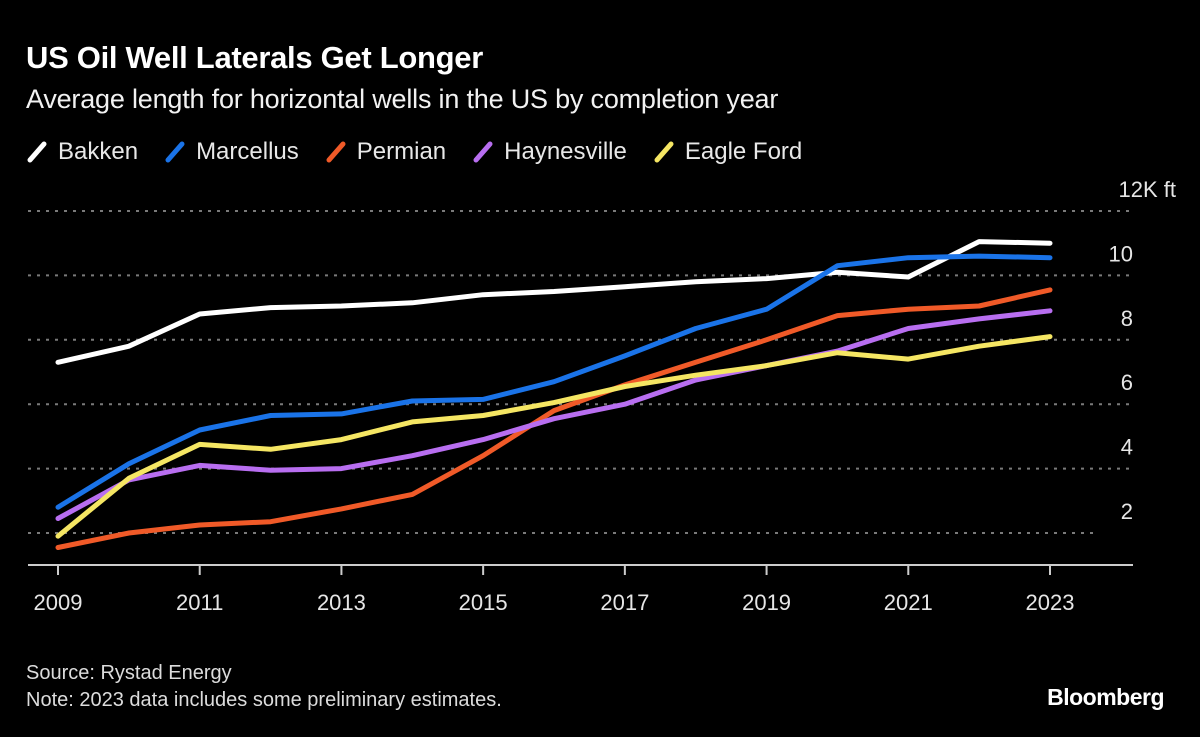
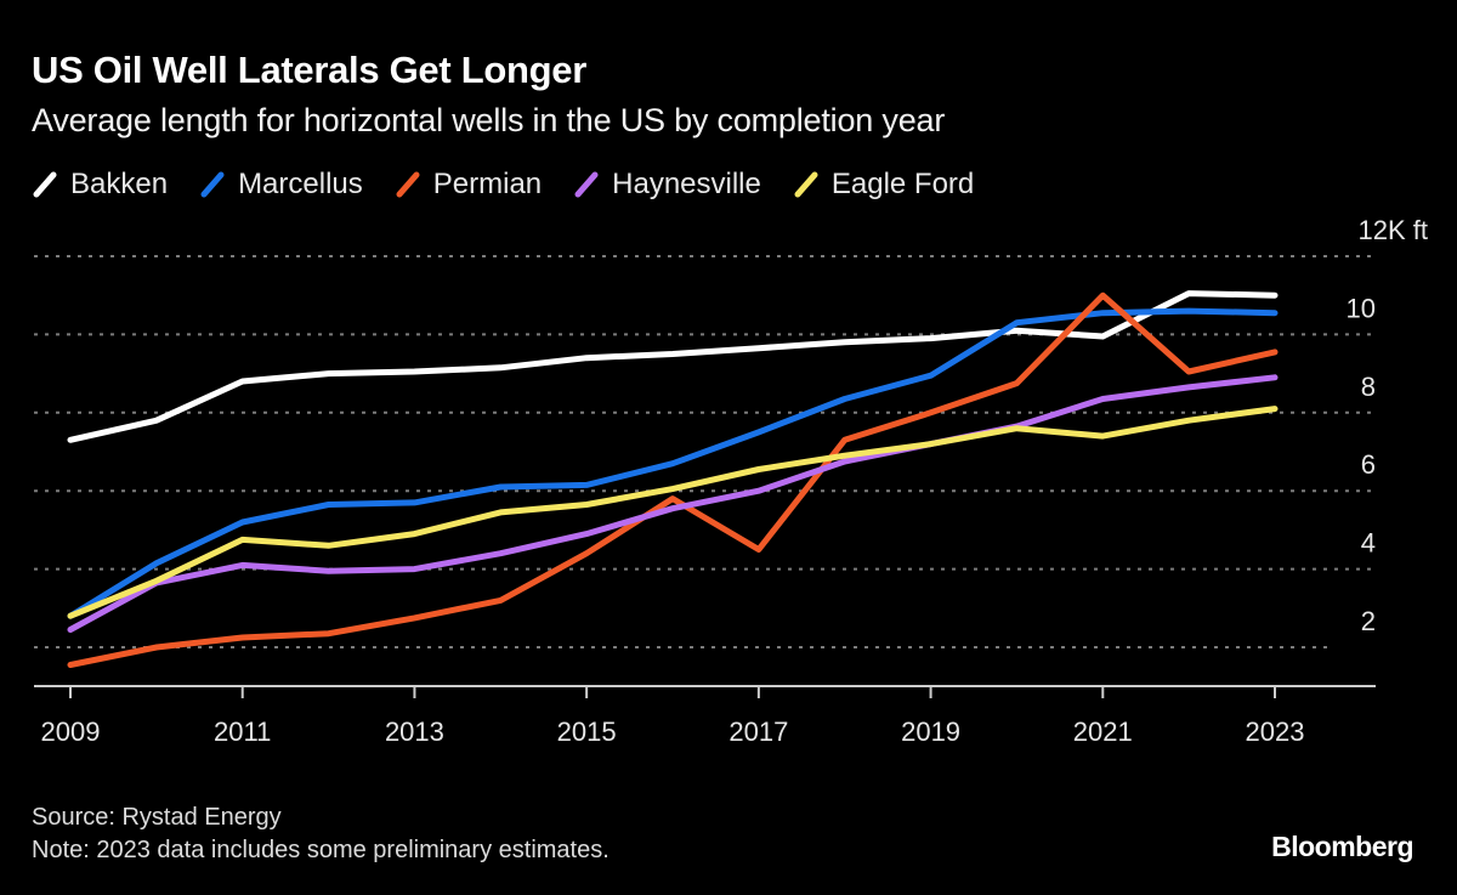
Eagle Ford/2009: 1.9 -> 2.8
Permian/2017: 6.6 -> 4.5
Permian/2021: 8.9 -> 11.0
